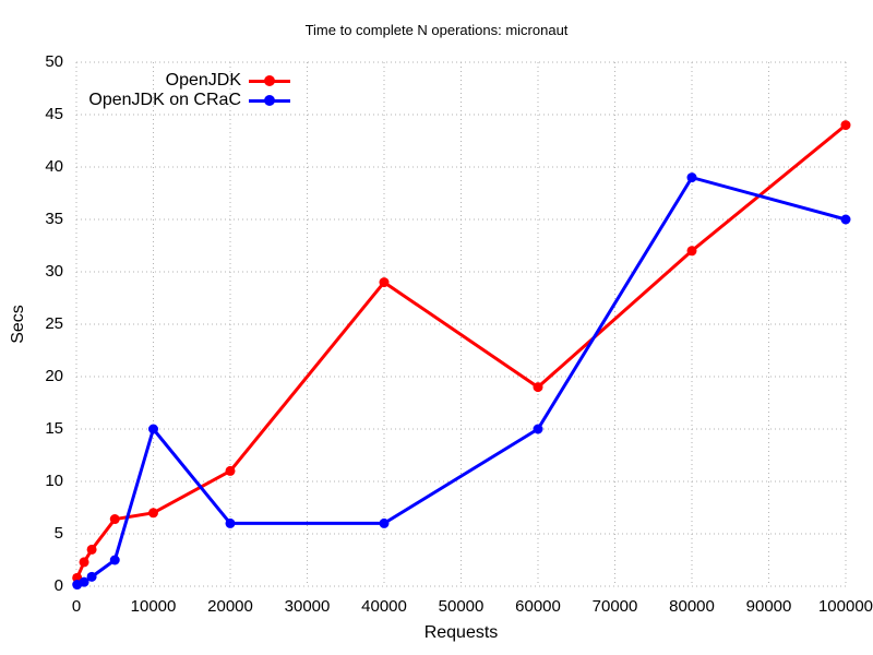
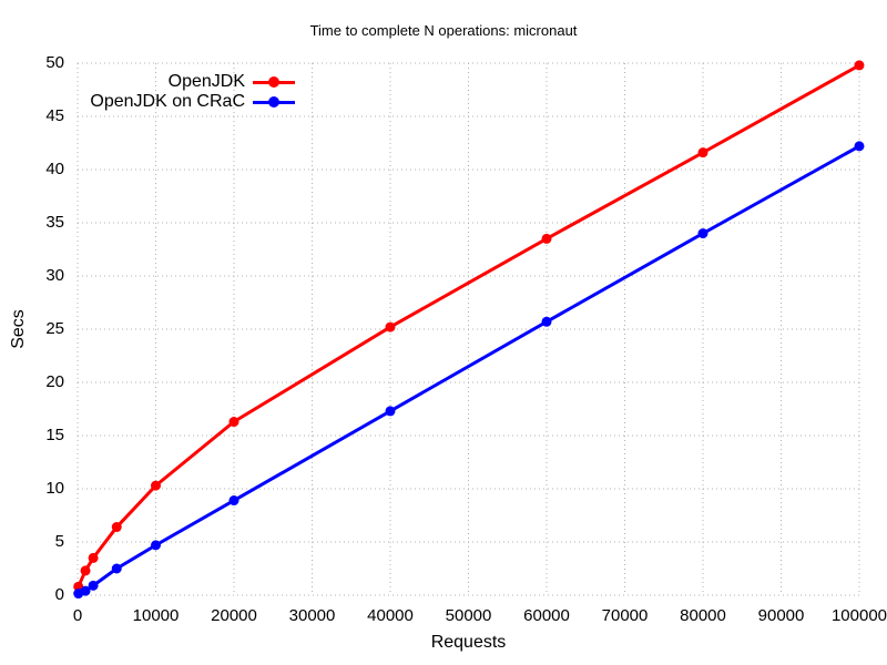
OpenJDK/10000: 7 -> 10
OpenJDK on CRaC/10000: 15 -> 5
OpenJDK/20000: 11 -> 16
OpenJDK on CRaC/20000: 6 -> 9
OpenJDK/40000: 29 -> 25
OpenJDK on CRaC/40000: 6 -> 17
OpenJDK/60000: 19 -> 34
OpenJDK on CRaC/60000: 15 -> 26
OpenJDK/80000: 32 -> 42
OpenJDK on CRaC/80000: 39 -> 34
OpenJDK/100000: 44 -> 50
OpenJDK on CRaC/100000: 35 -> 42
